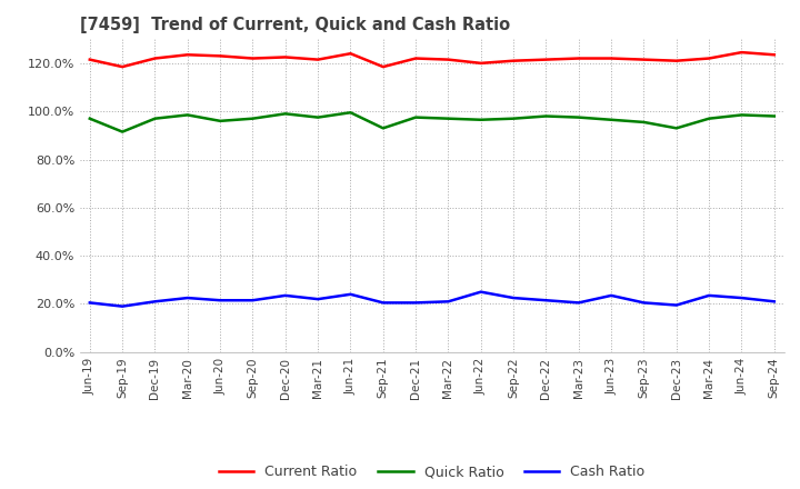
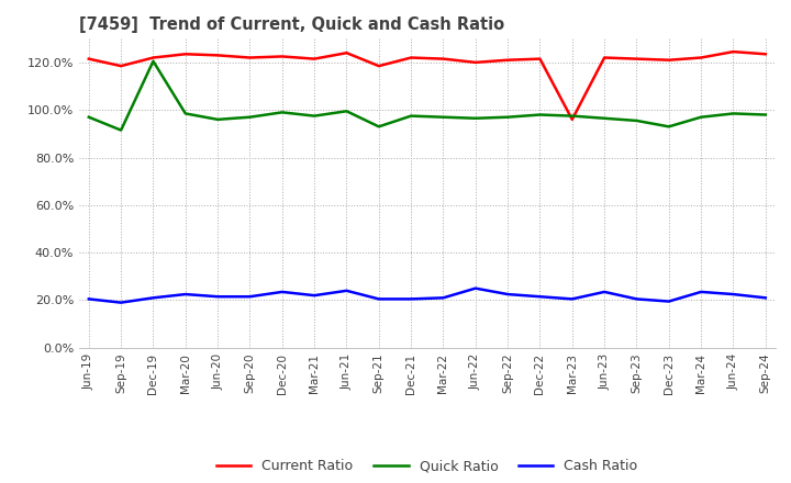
Quick Ratio/Dec-19: 97.0% -> 120.5%
Current Ratio/Mar-23: 122.0% -> 96.0%
